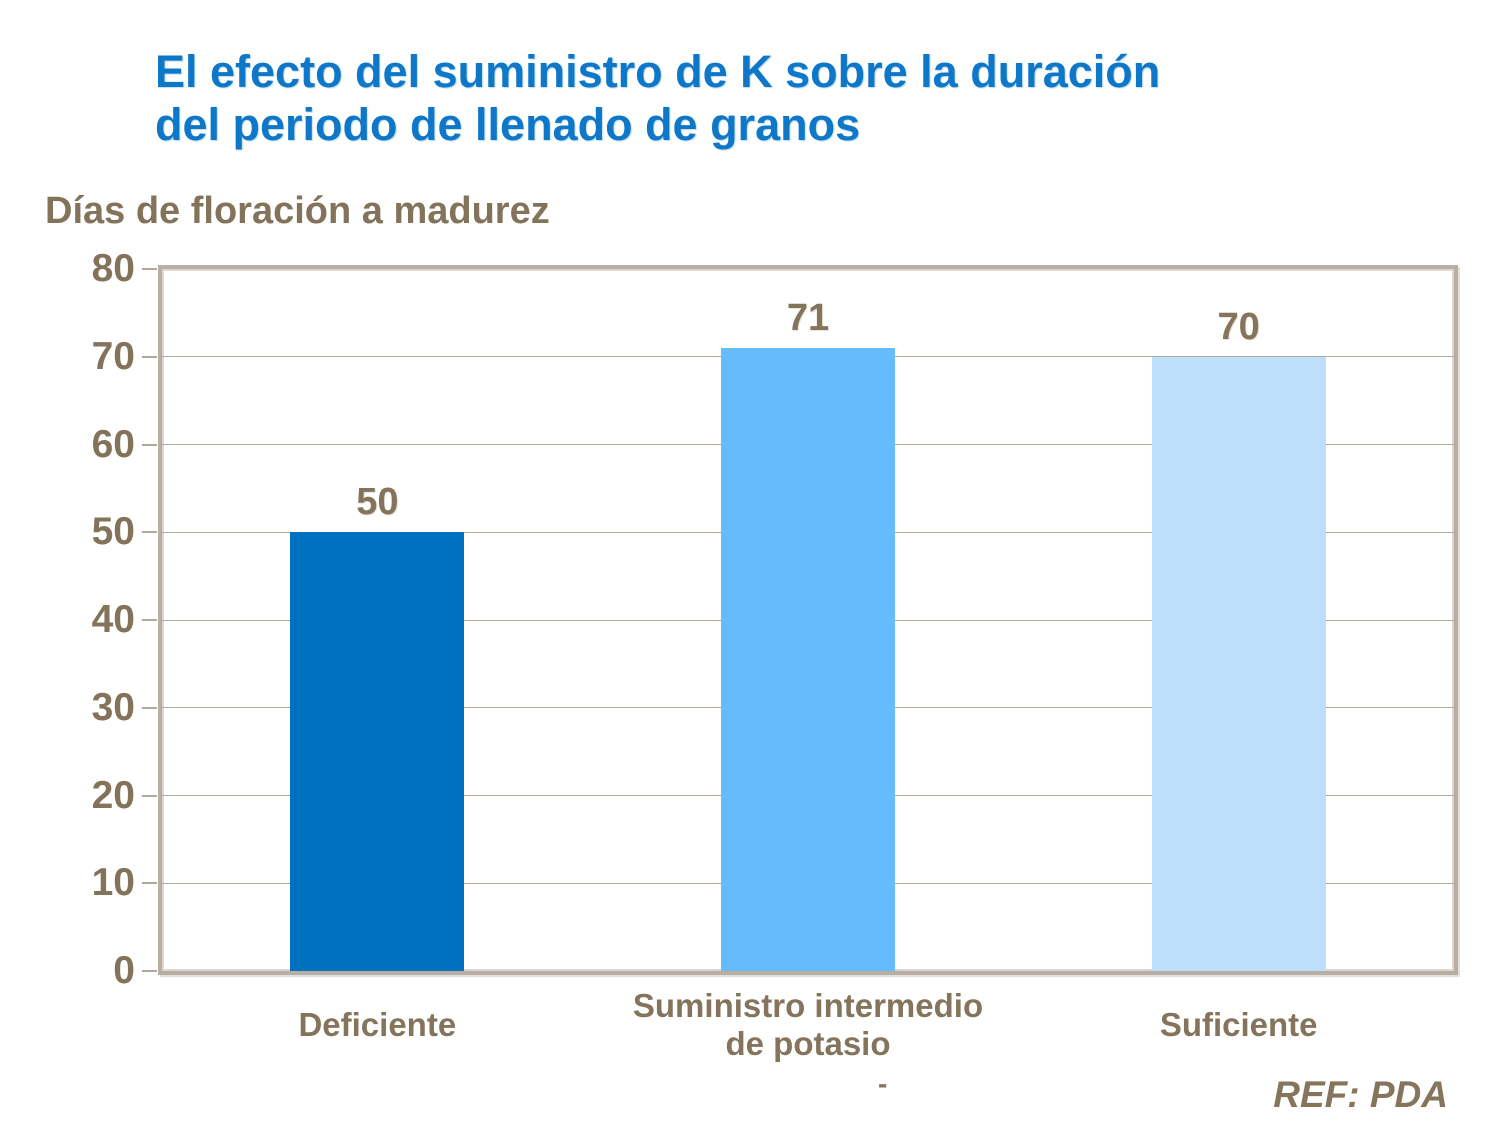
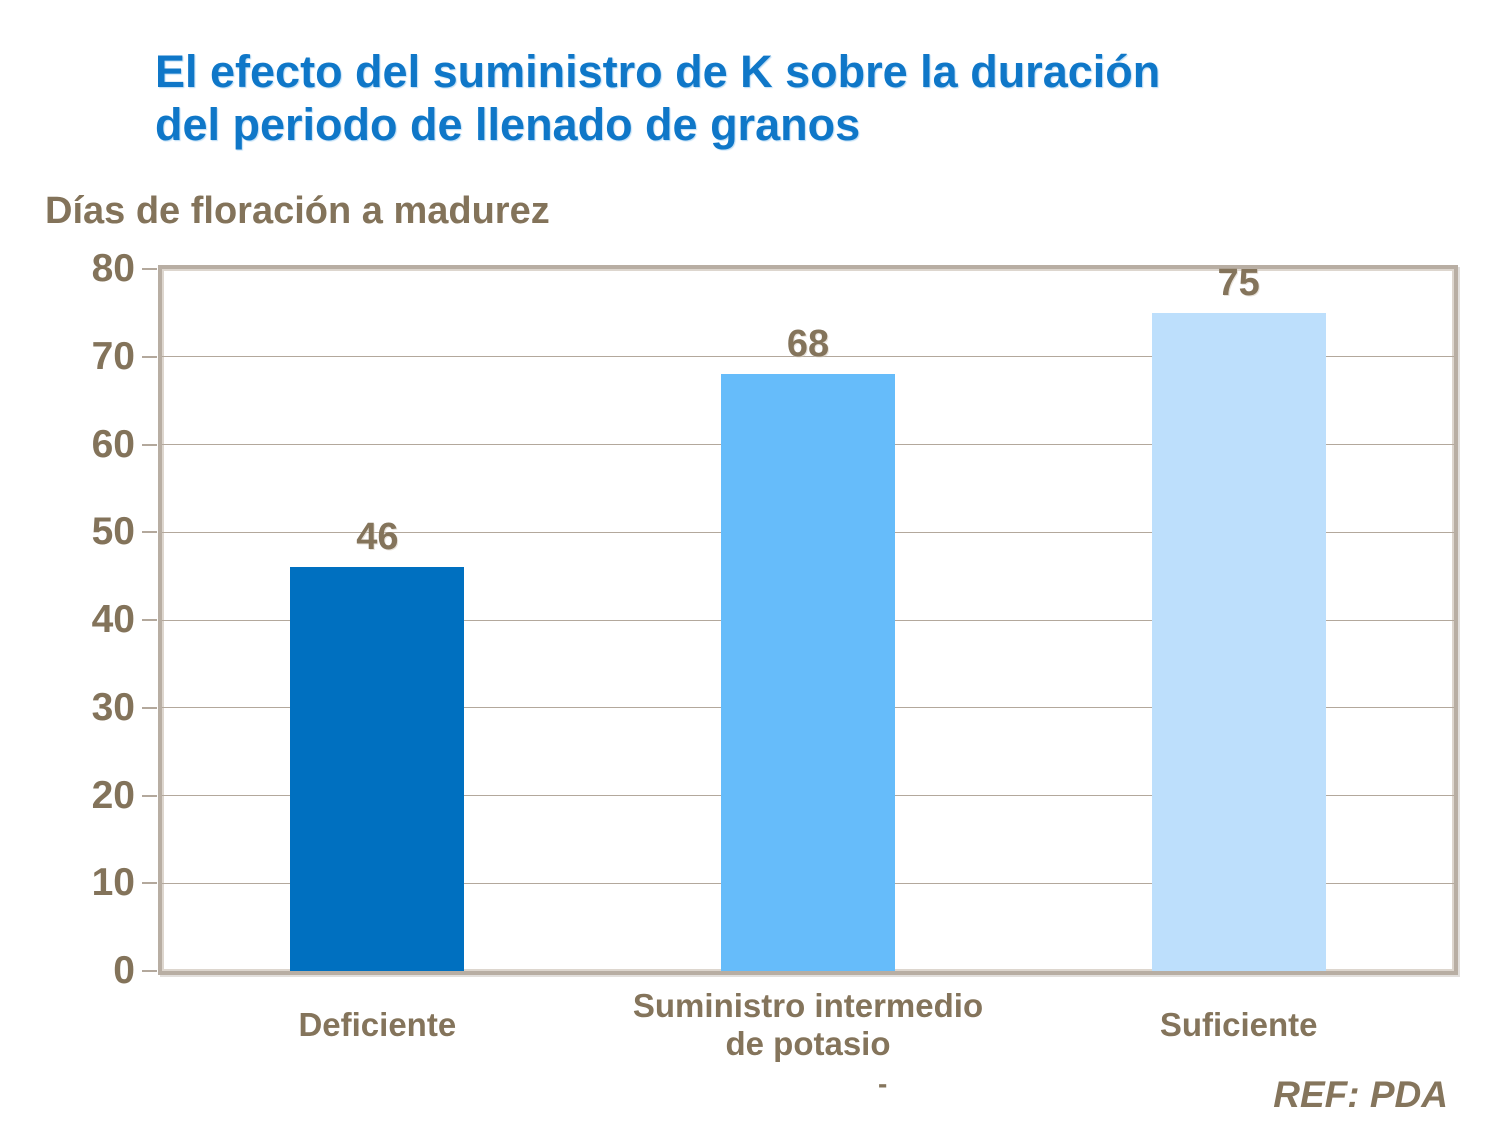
Deficiente: 50 -> 46
Suministro intermedio de potasio: 71 -> 68
Suficiente: 70 -> 75
